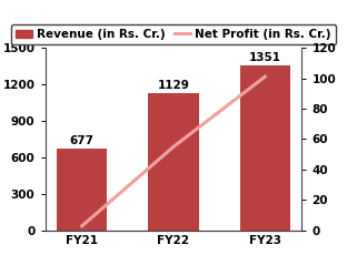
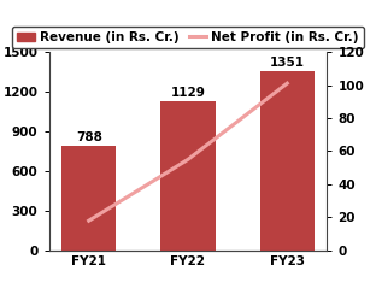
Revenue (in Rs. Cr.)/FY21: 677 -> 788
Net Profit (in Rs. Cr.)/FY21: 3 -> 18
